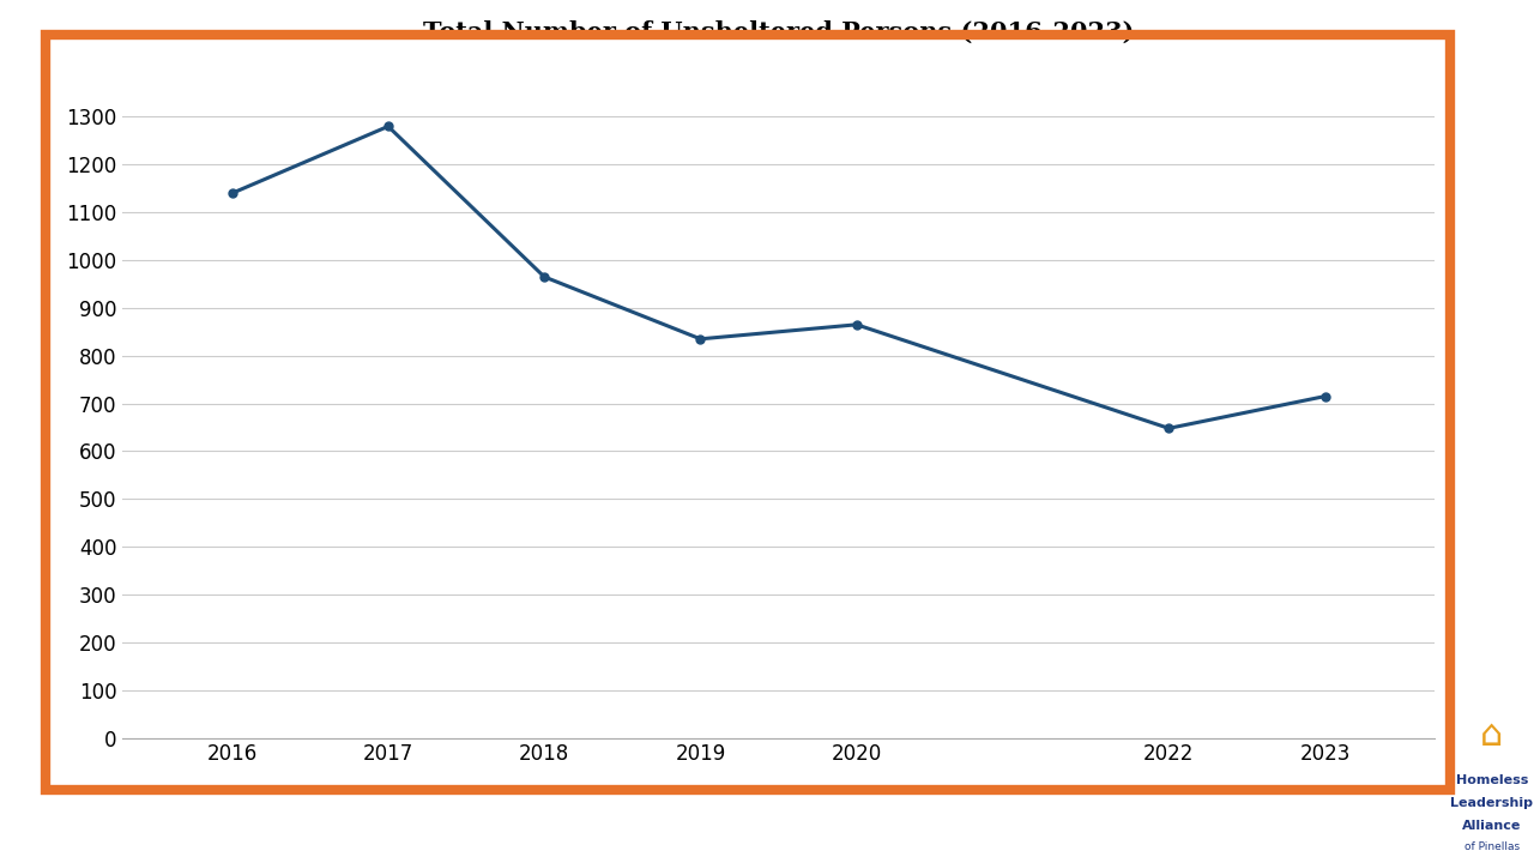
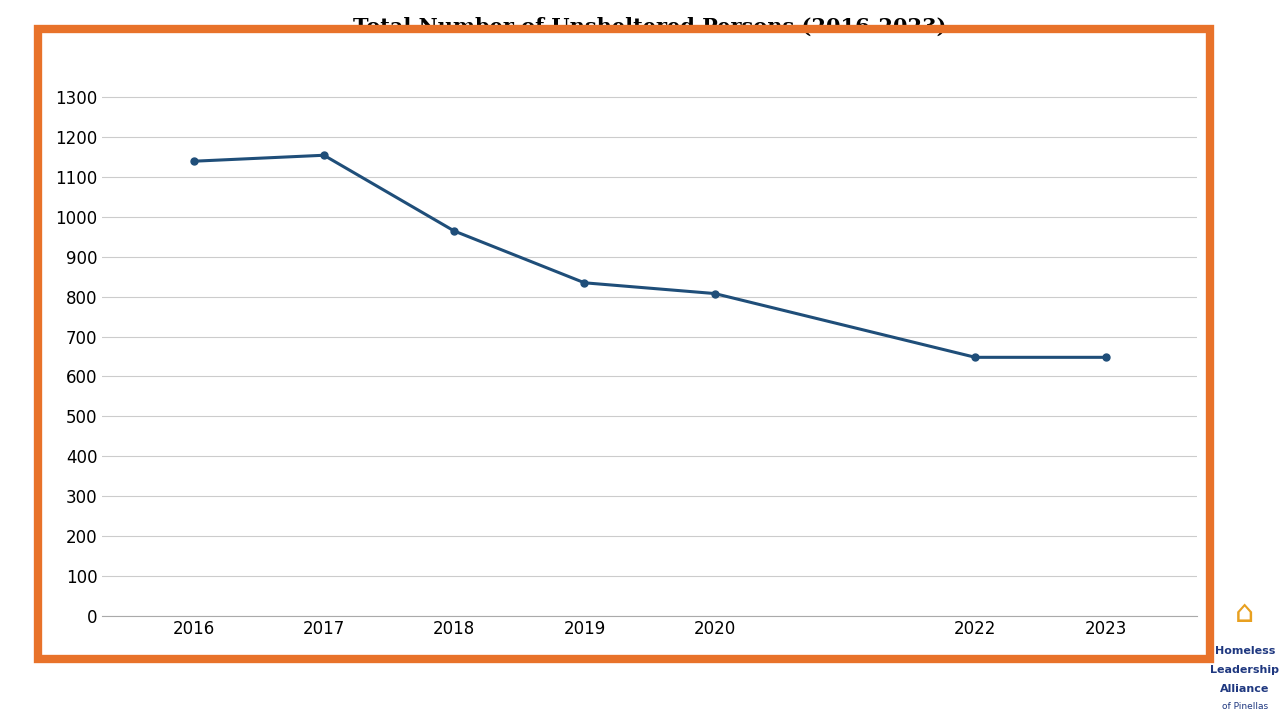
2017: 1280 -> 1155
2020: 865 -> 808
2023: 715 -> 648
